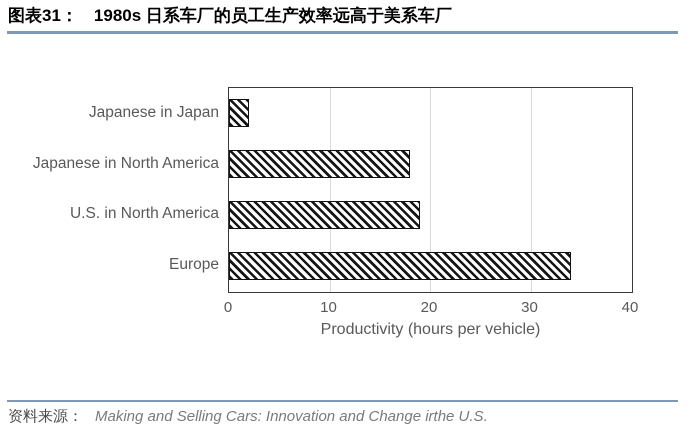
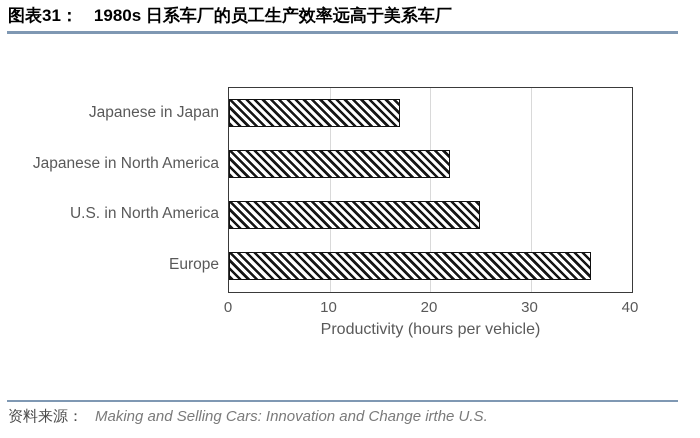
Japanese in Japan: 2 -> 17
Japanese in North America: 18 -> 22
U.S. in North America: 19 -> 25
Europe: 34 -> 36
